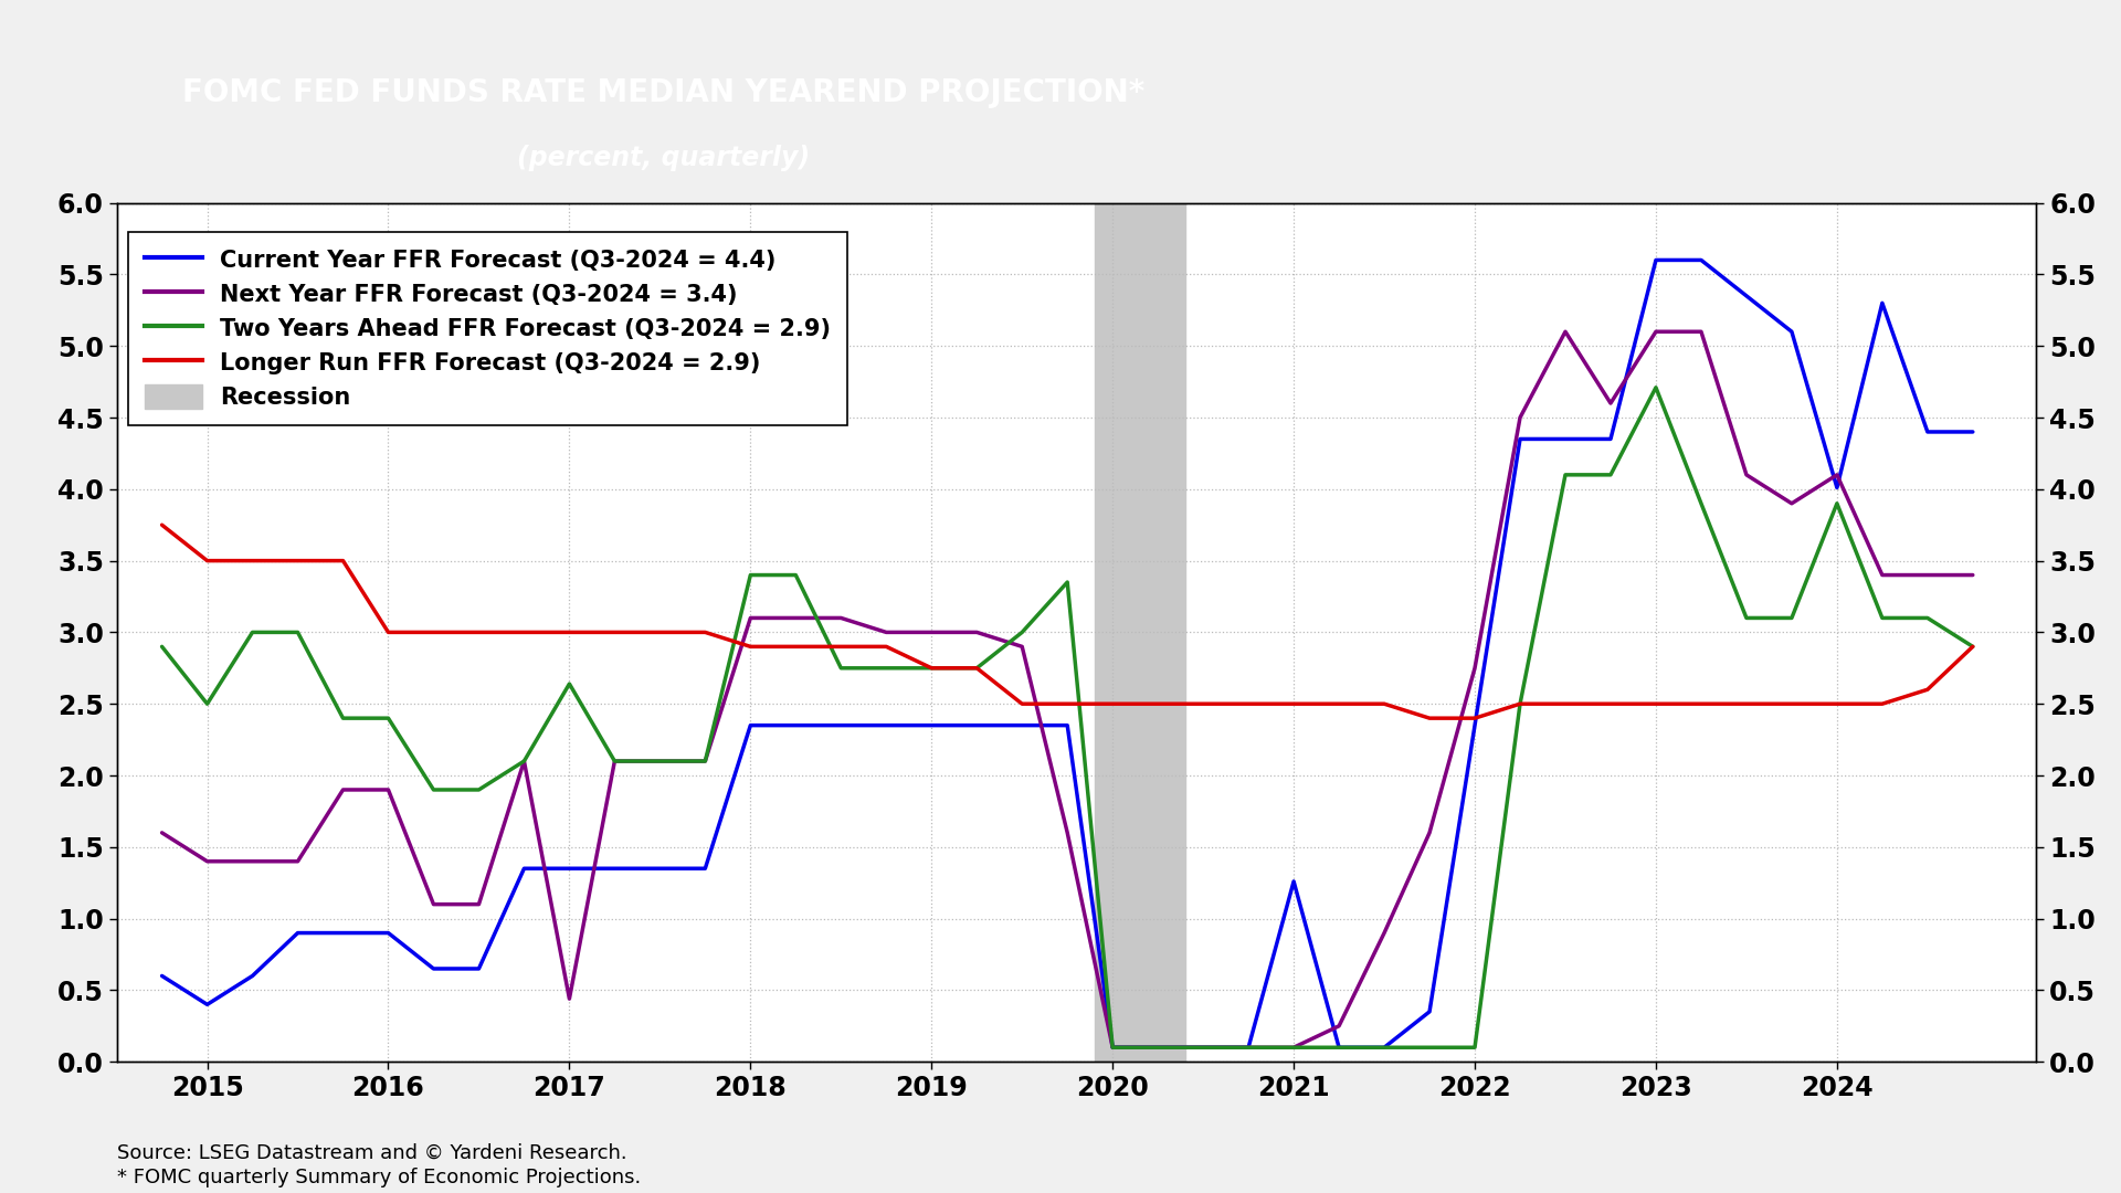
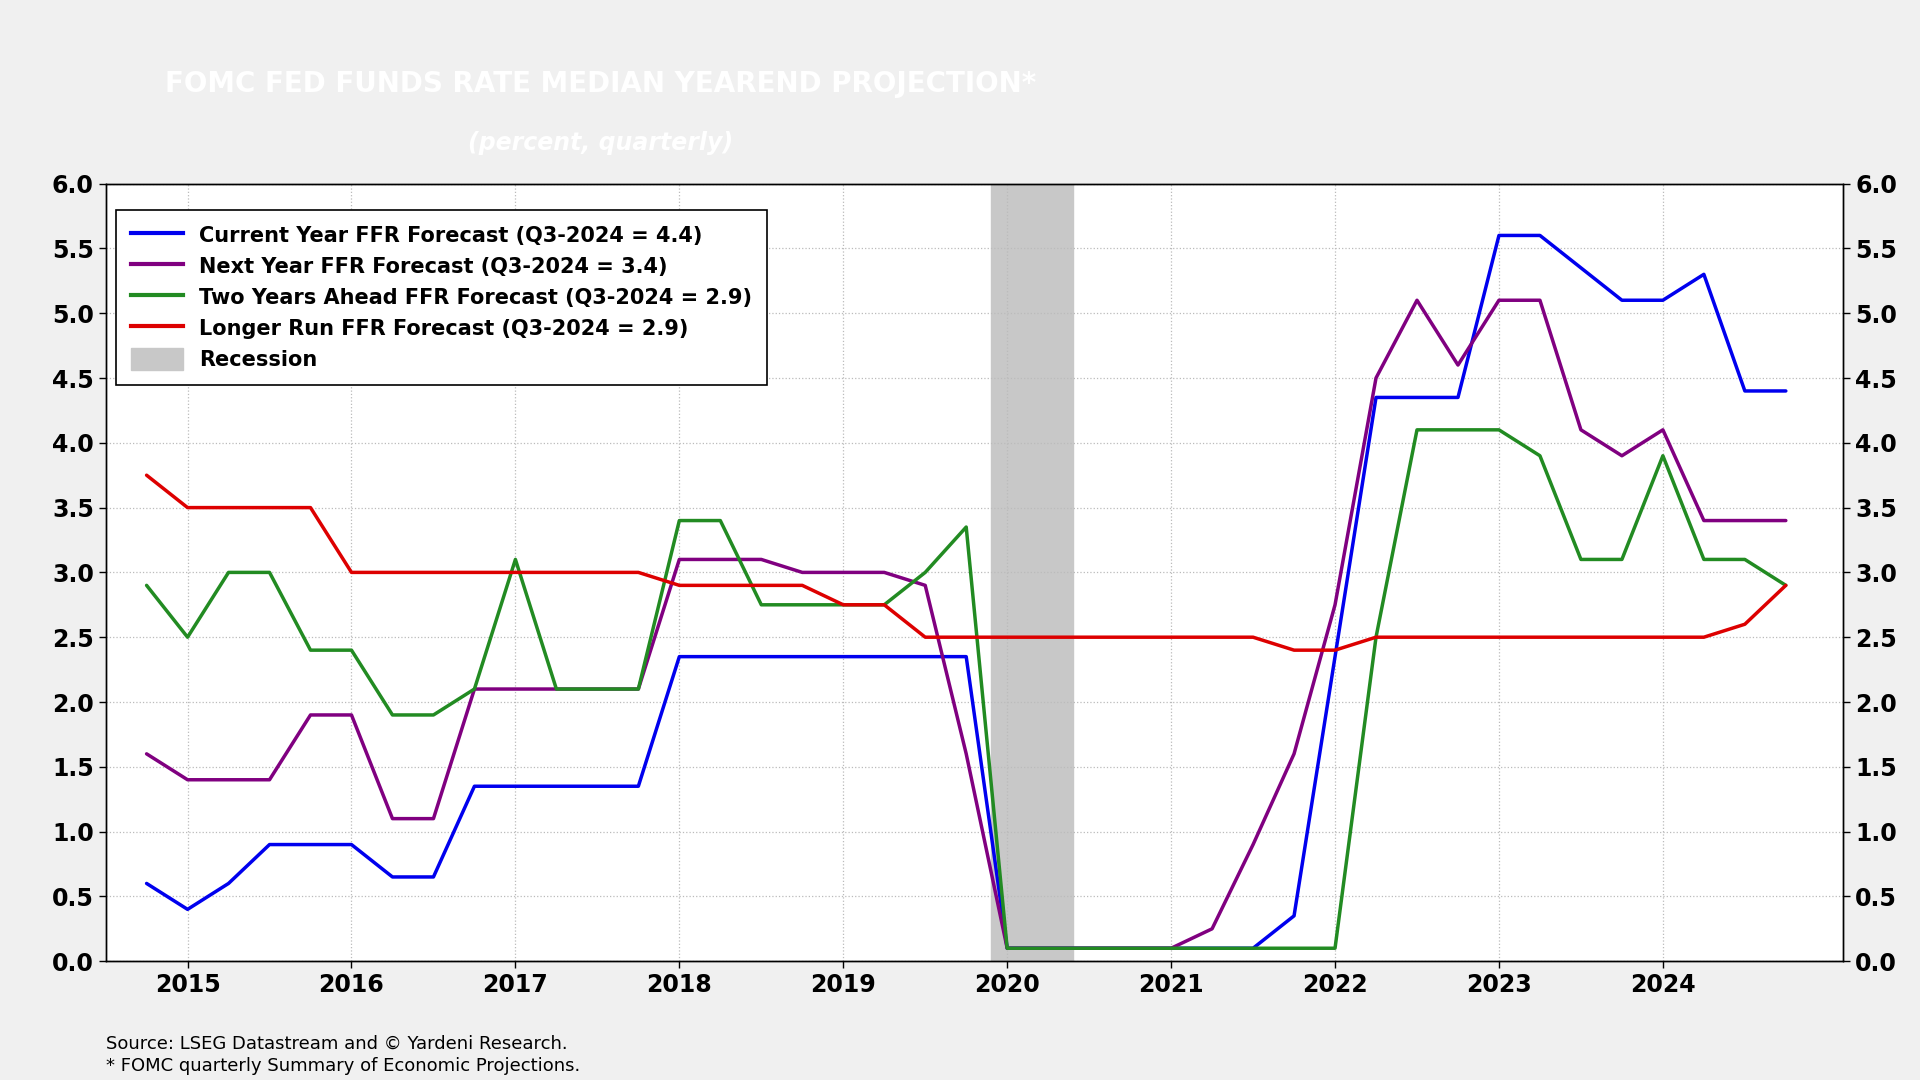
Next Year FFR Forecast (Q3-2024 = 3.4)/2017: 0.44 -> 2.10
Two Years Ahead FFR Forecast (Q3-2024 = 2.9)/2017: 2.64 -> 3.10
Current Year FFR Forecast (Q3-2024 = 4.4)/2021: 1.26 -> 0.10
Two Years Ahead FFR Forecast (Q3-2024 = 2.9)/2023: 4.71 -> 4.10
Current Year FFR Forecast (Q3-2024 = 4.4)/2024: 4.01 -> 5.10
